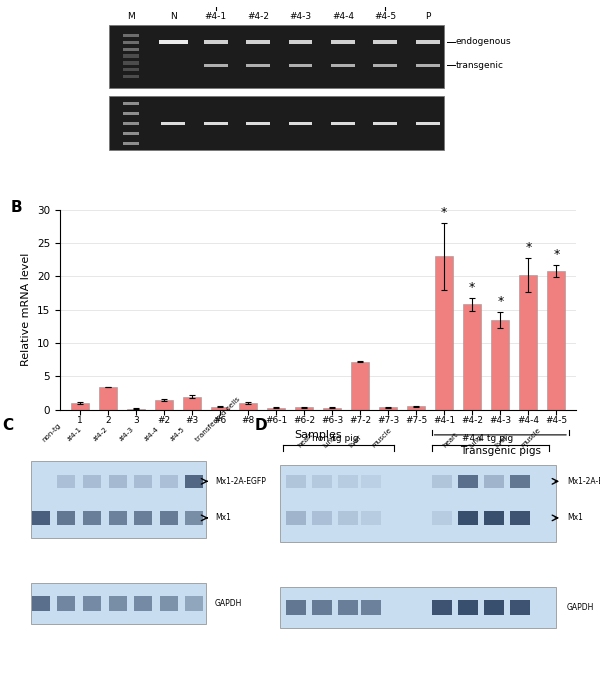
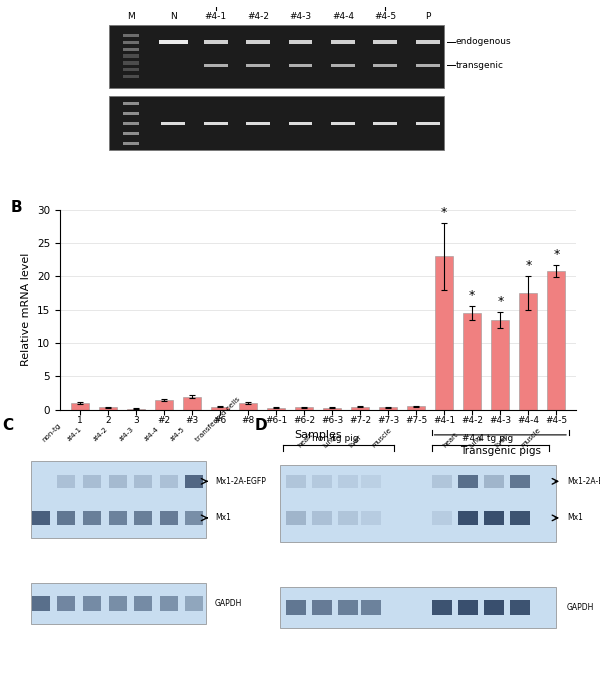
2: 3.4 -> 0.3
#7-2: 7.2 -> 0.5
#4-2: 15.8 -> 14.5
#4-4: 20.2 -> 17.5
